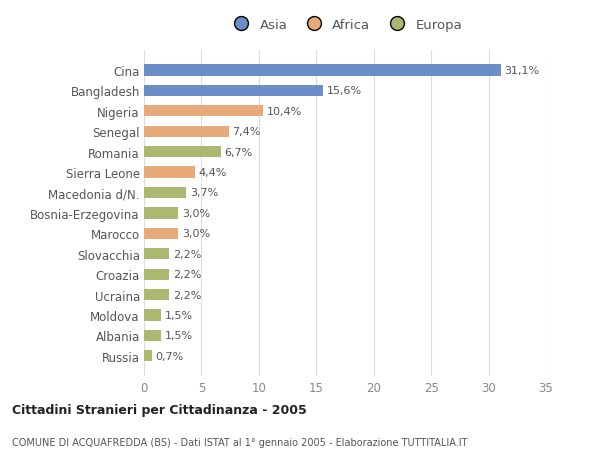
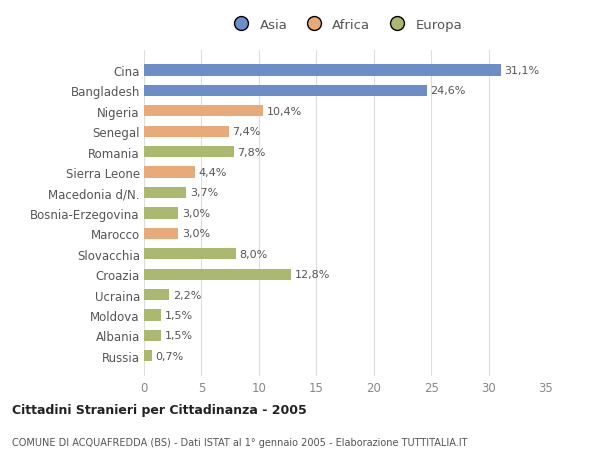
Bangladesh: 15,6% -> 24,6%
Romania: 6,7% -> 7,8%
Slovacchia: 2,2% -> 8,0%
Croazia: 2,2% -> 12,8%
